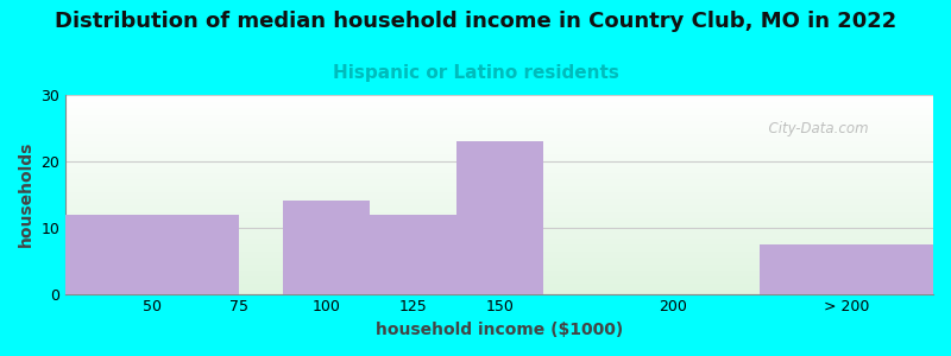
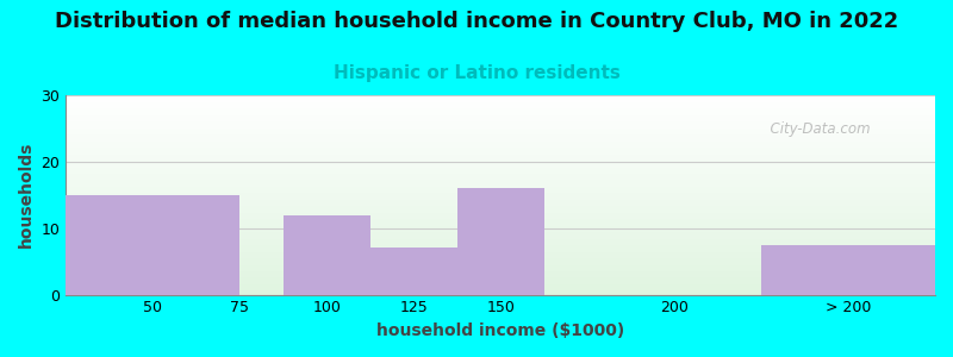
50: 12.0 -> 15.0
100: 14.0 -> 12.0
125: 12.0 -> 7.0
150: 23.0 -> 16.0
